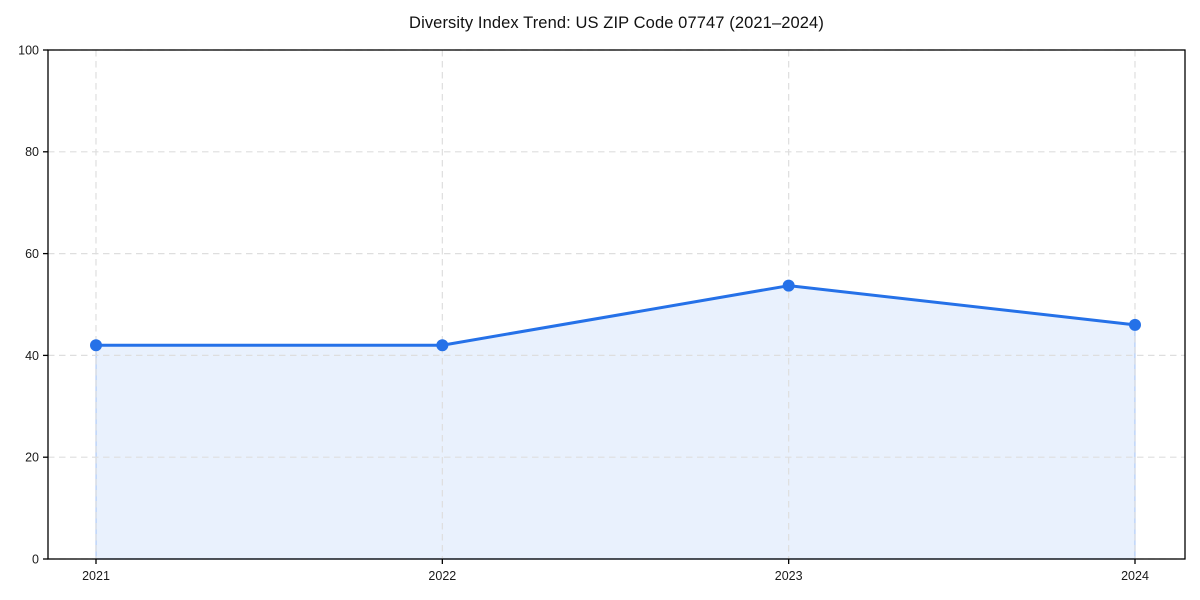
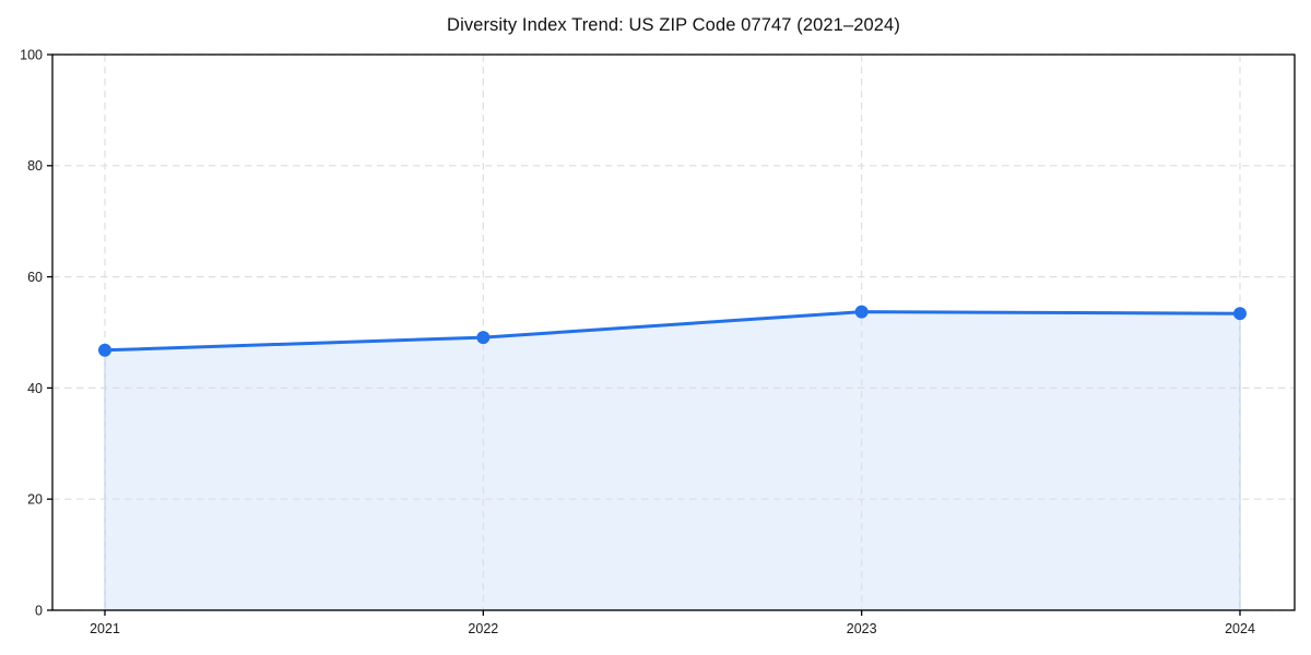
2021: 42 -> 47
2022: 42 -> 49
2024: 46 -> 53
